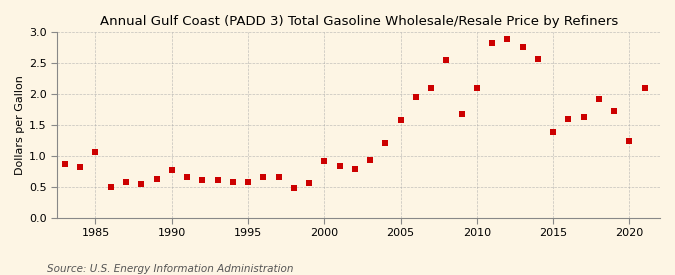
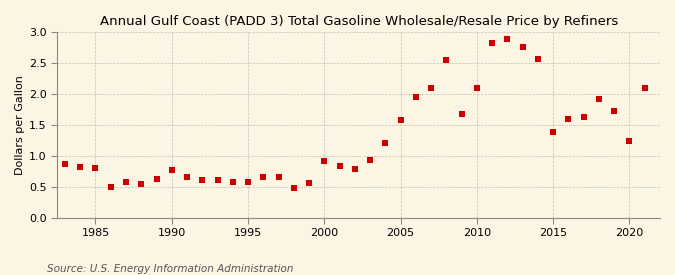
1985: 1.06 -> 0.80
